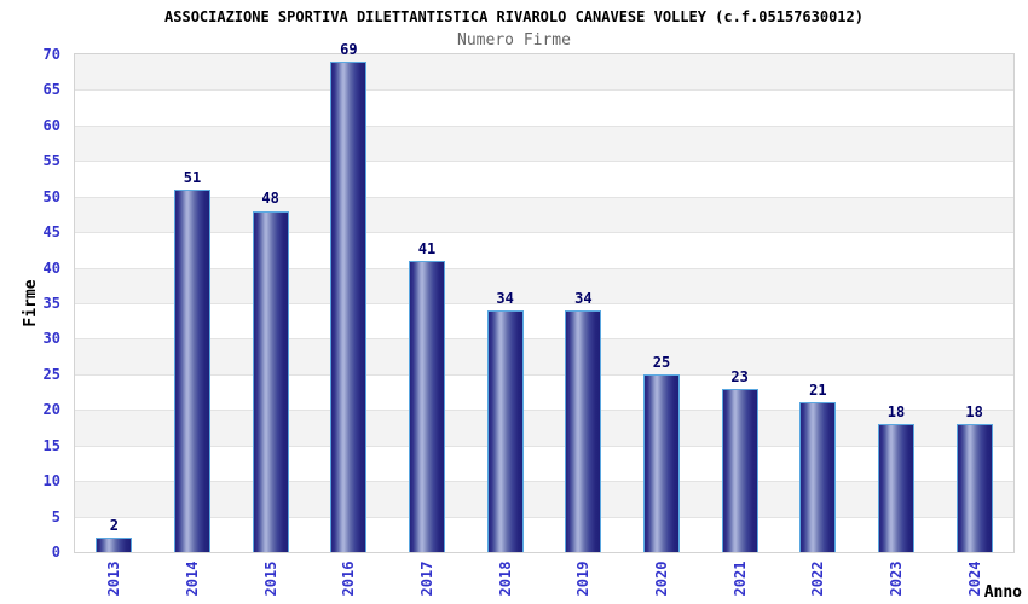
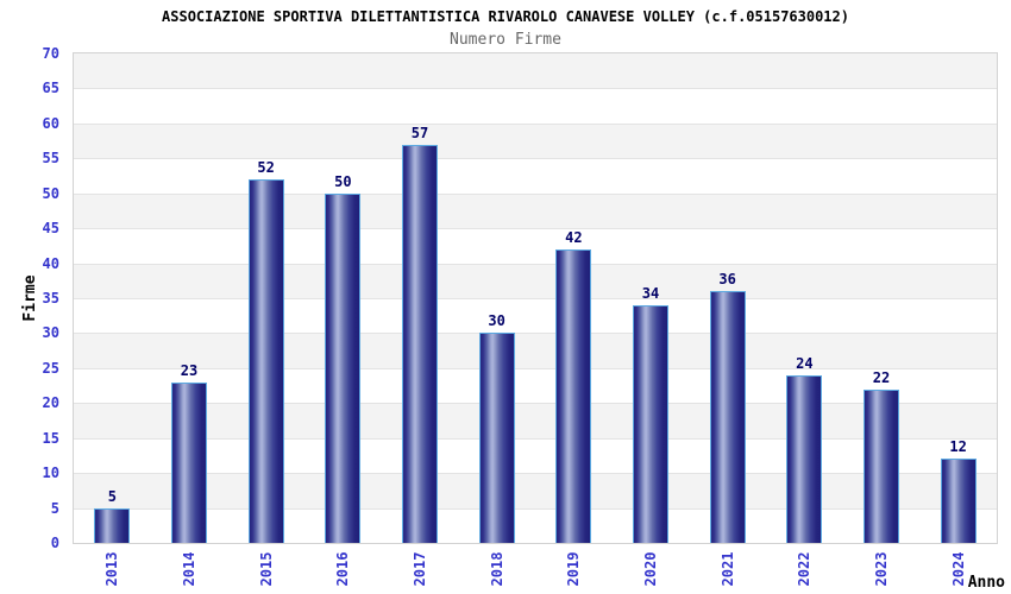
2013: 2 -> 5
2014: 51 -> 23
2015: 48 -> 52
2016: 69 -> 50
2017: 41 -> 57
2018: 34 -> 30
2019: 34 -> 42
2020: 25 -> 34
2021: 23 -> 36
2022: 21 -> 24
2023: 18 -> 22
2024: 18 -> 12
